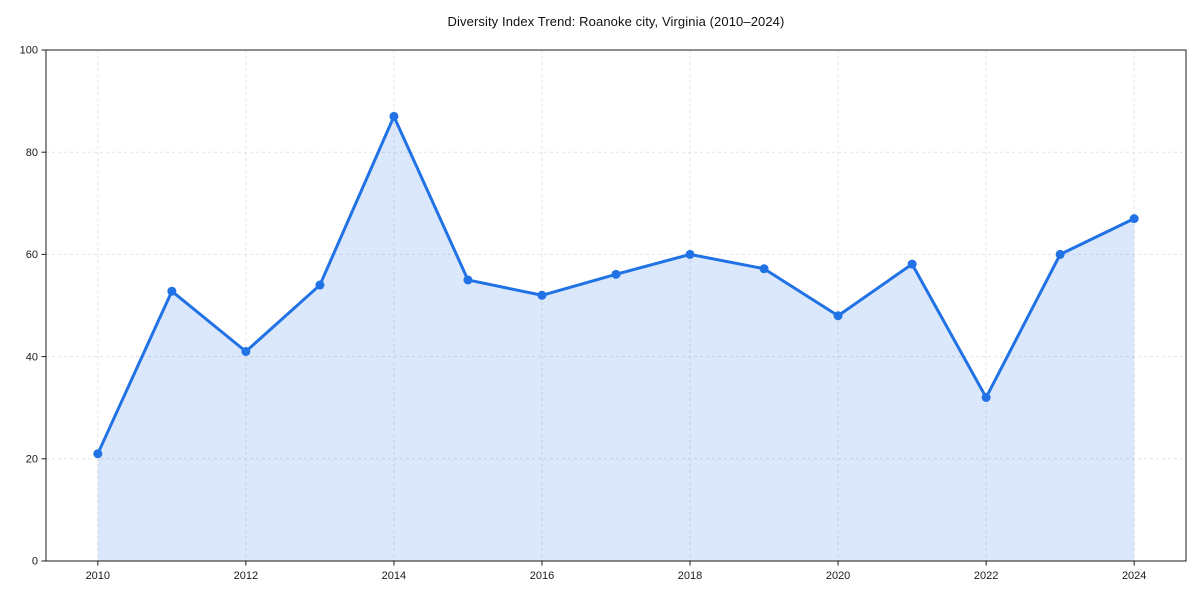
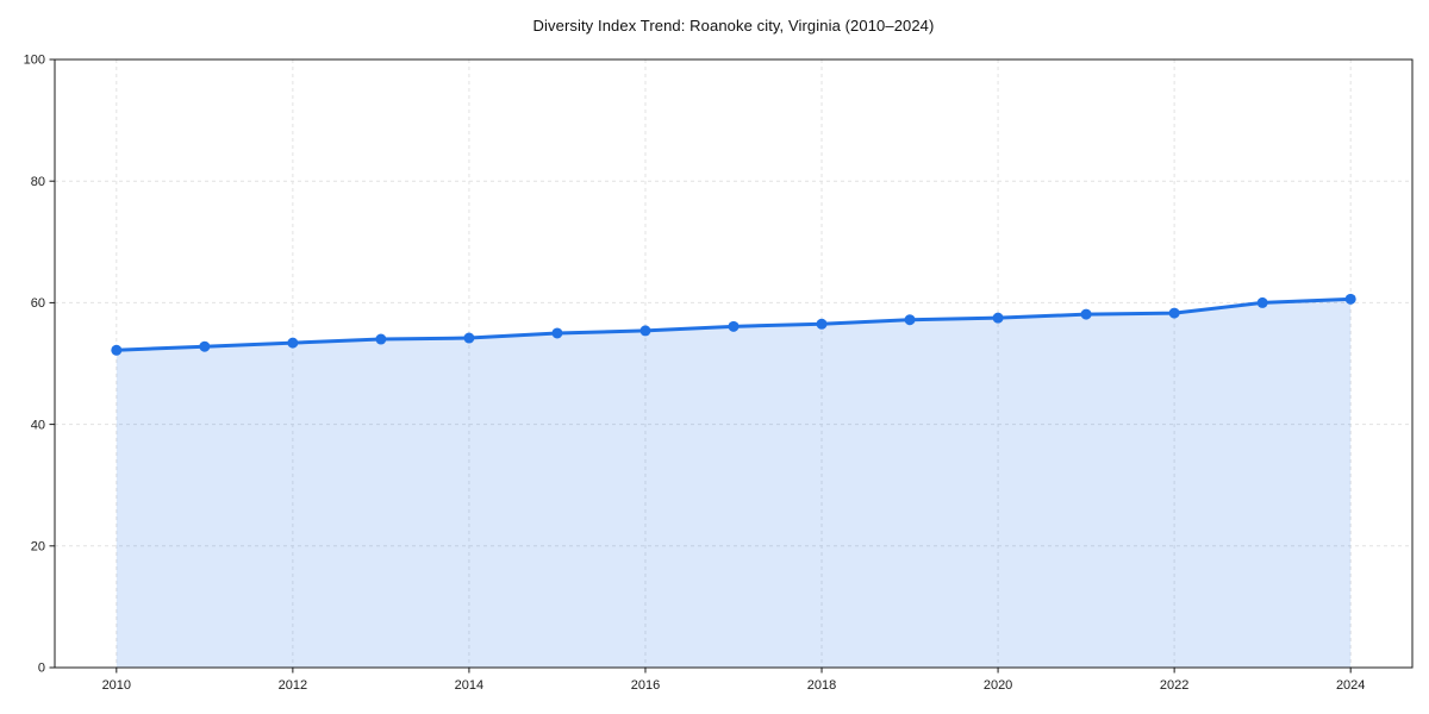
2010: 21 -> 52
2012: 41 -> 53
2014: 87 -> 54
2016: 52 -> 55
2018: 60 -> 56
2020: 48 -> 58
2022: 32 -> 58
2024: 67 -> 61
